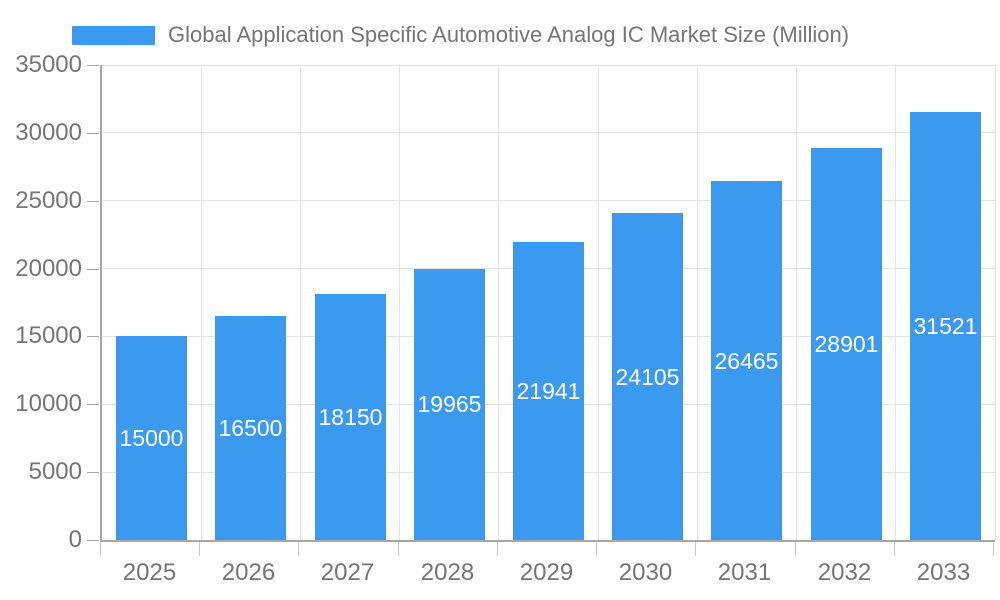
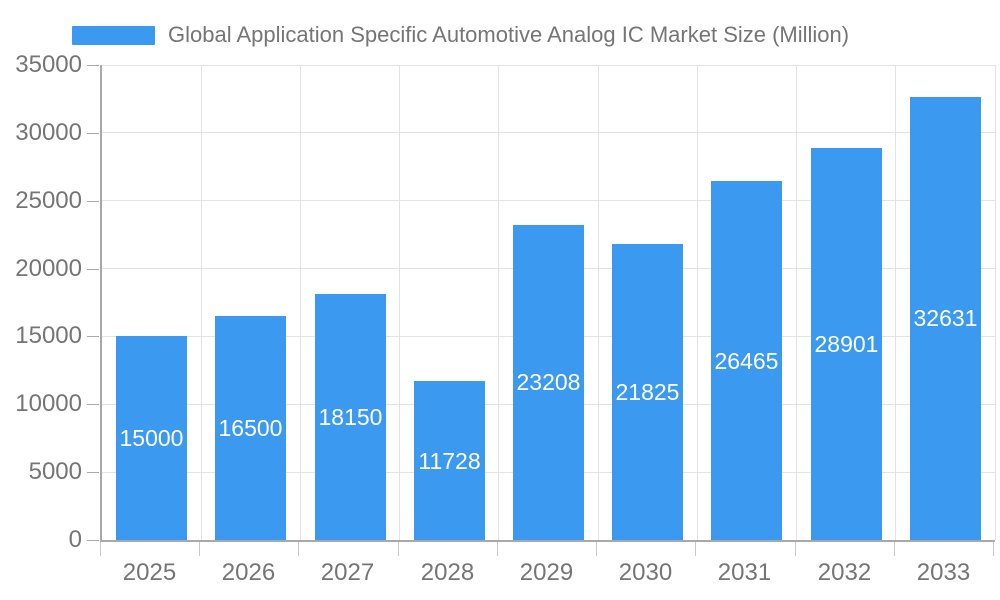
2028: 19965 -> 11728
2029: 21941 -> 23208
2030: 24105 -> 21825
2033: 31521 -> 32631
